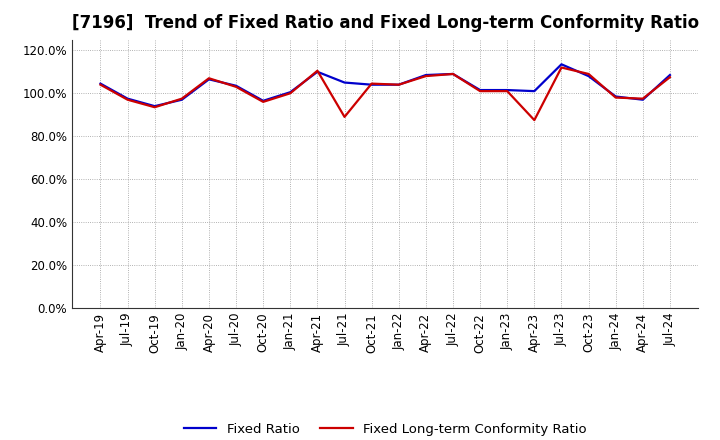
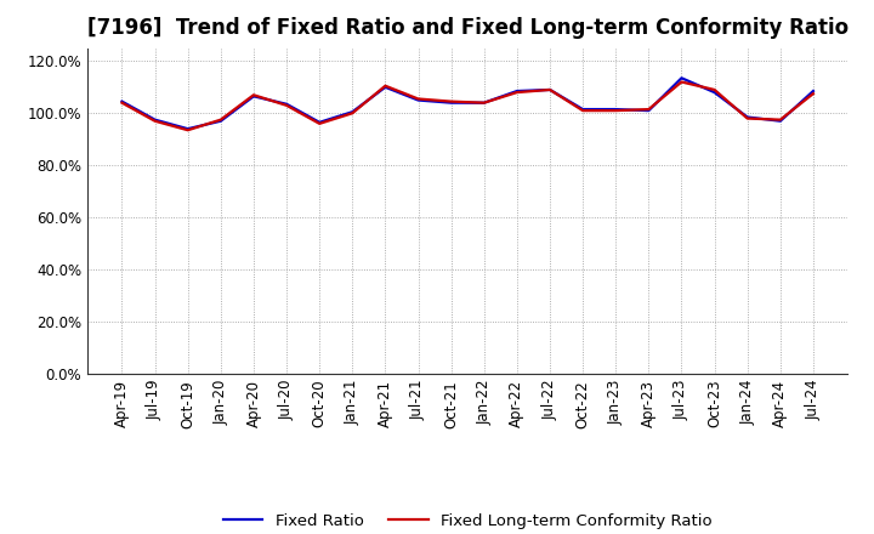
Fixed Long-term Conformity Ratio/Jul-21: 89.0% -> 105.5%
Fixed Long-term Conformity Ratio/Apr-23: 87.5% -> 101.5%
